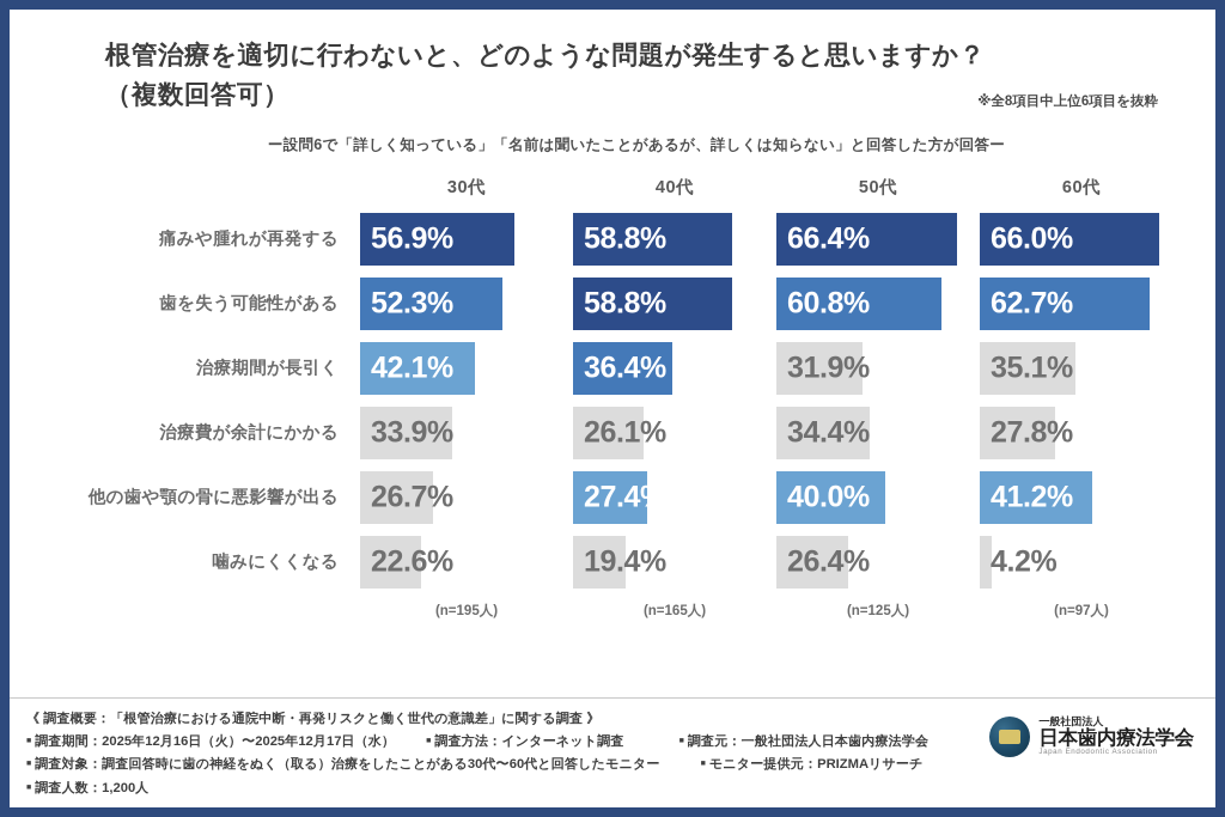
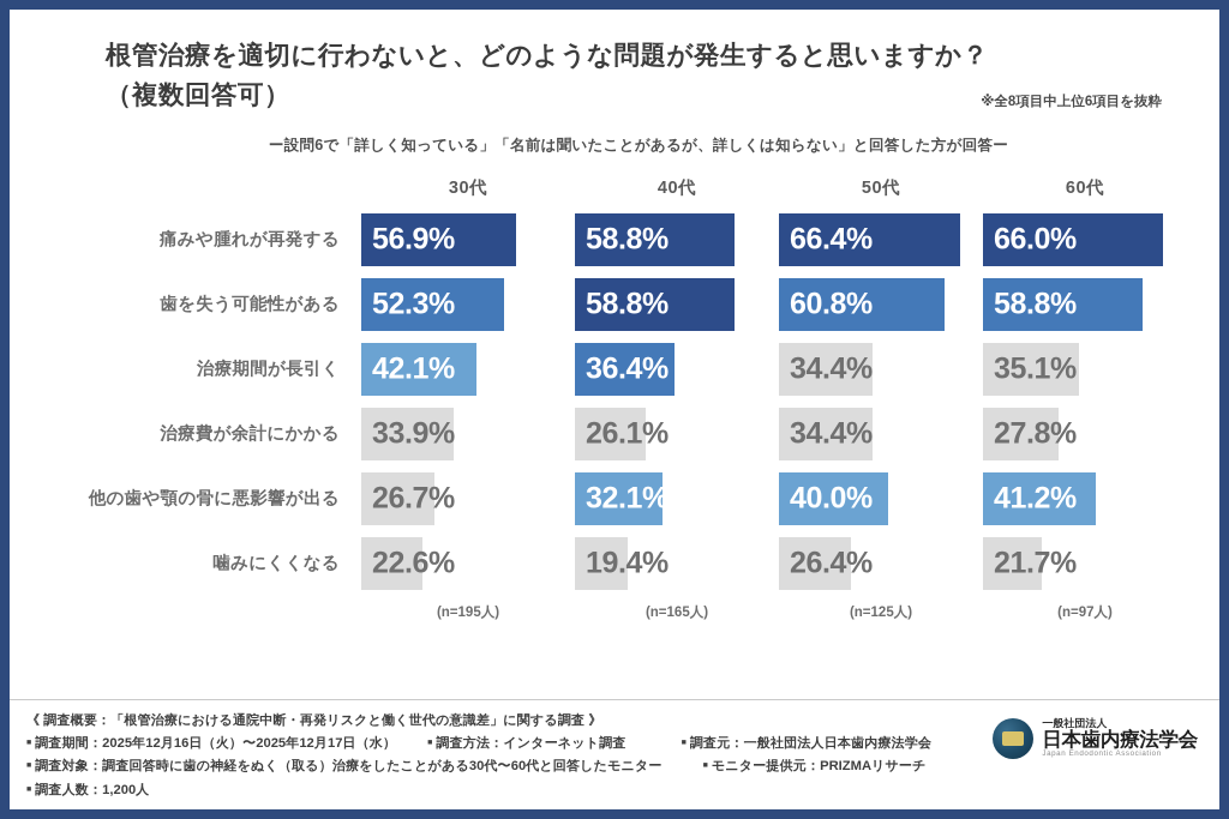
60代/歯を失う可能性がある: 62.7% -> 58.8%
50代/治療期間が長引く: 31.9% -> 34.4%
40代/他の歯や顎の骨に悪影響が出る: 27.4% -> 32.1%
60代/噛みにくくなる: 4.2% -> 21.7%
